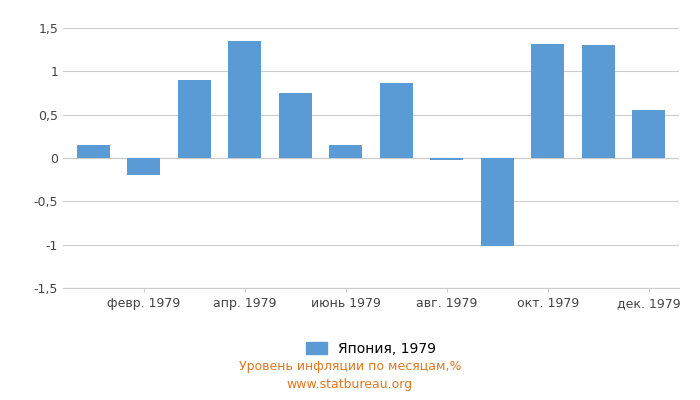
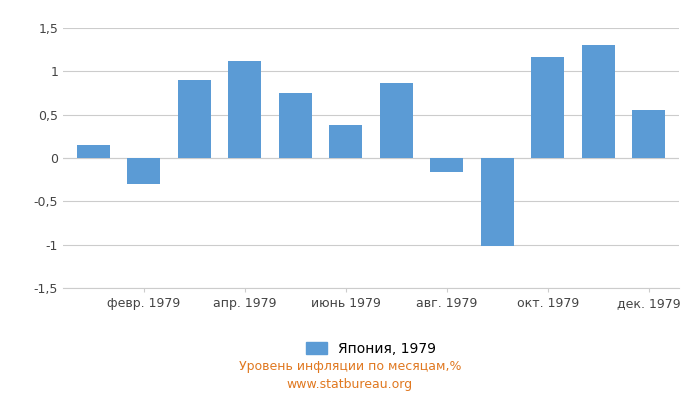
февр. 1979: -0,20 -> -0,30
апр. 1979: 1,35 -> 1,12
июнь 1979: 0,15 -> 0,38
авг. 1979: -0,02 -> -0,16
окт. 1979: 1,32 -> 1,16
